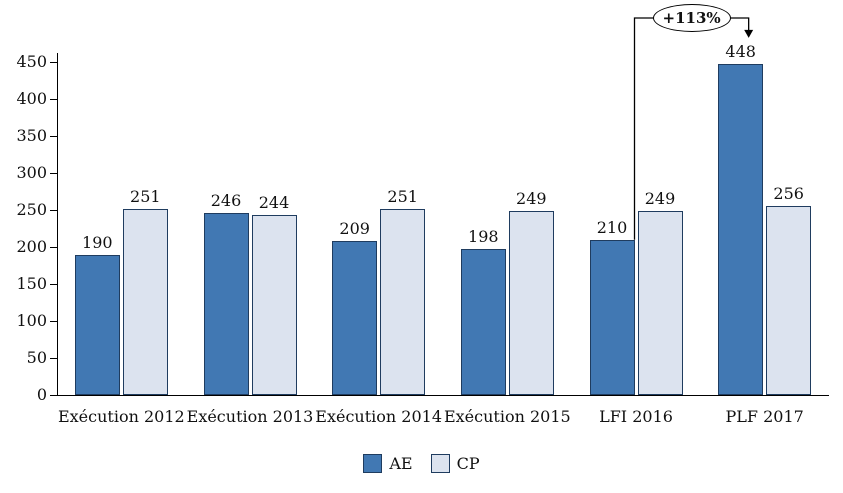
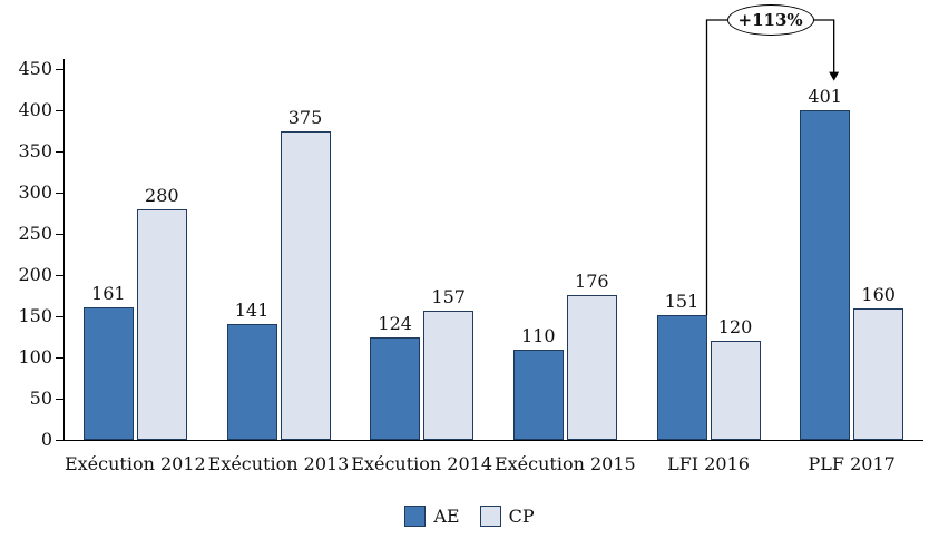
AE/Exécution 2012: 190 -> 161
CP/Exécution 2012: 251 -> 280
AE/Exécution 2013: 246 -> 141
CP/Exécution 2013: 244 -> 375
AE/Exécution 2014: 209 -> 124
CP/Exécution 2014: 251 -> 157
AE/Exécution 2015: 198 -> 110
CP/Exécution 2015: 249 -> 176
AE/LFI 2016: 210 -> 151
CP/LFI 2016: 249 -> 120
AE/PLF 2017: 448 -> 401
CP/PLF 2017: 256 -> 160
